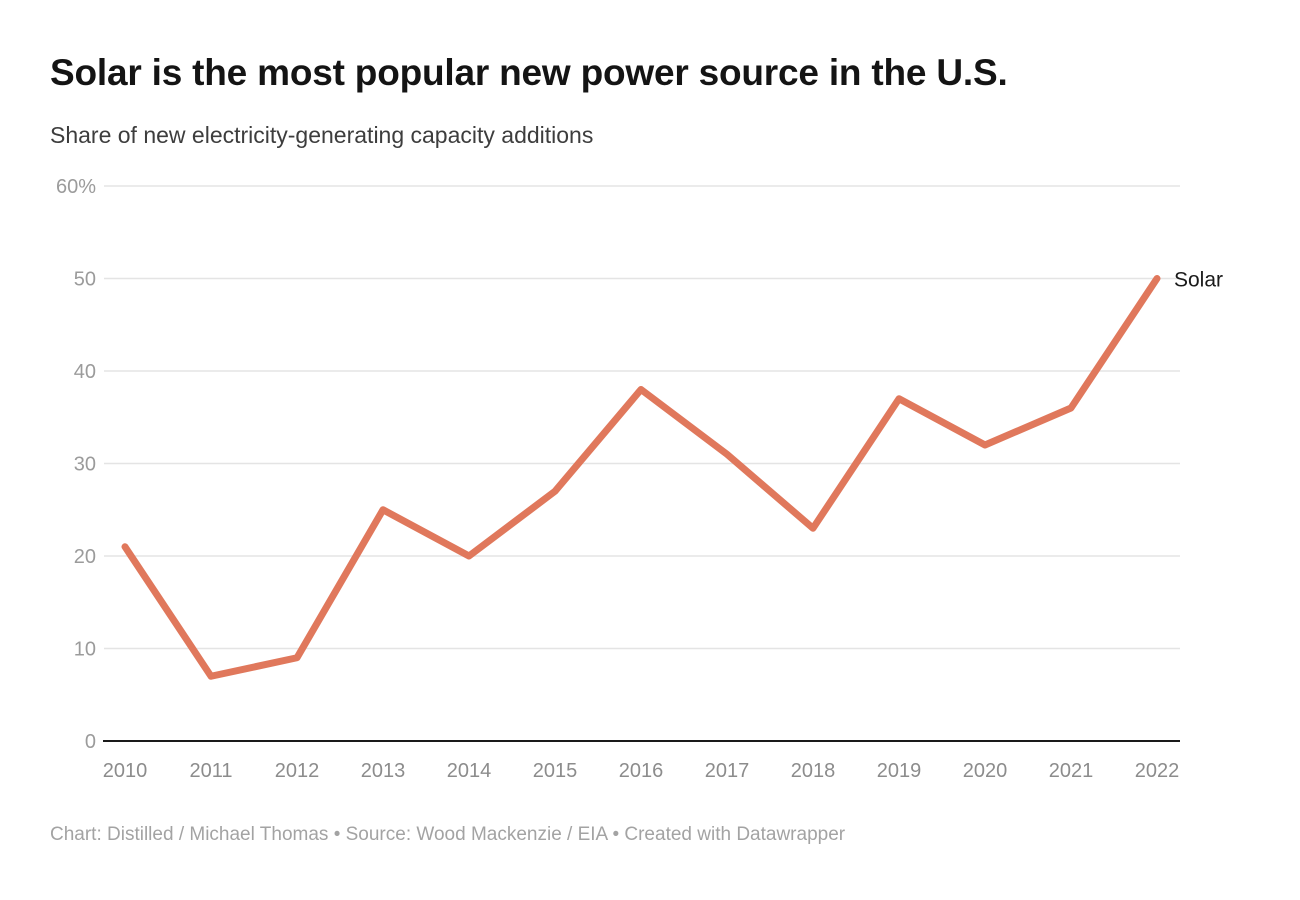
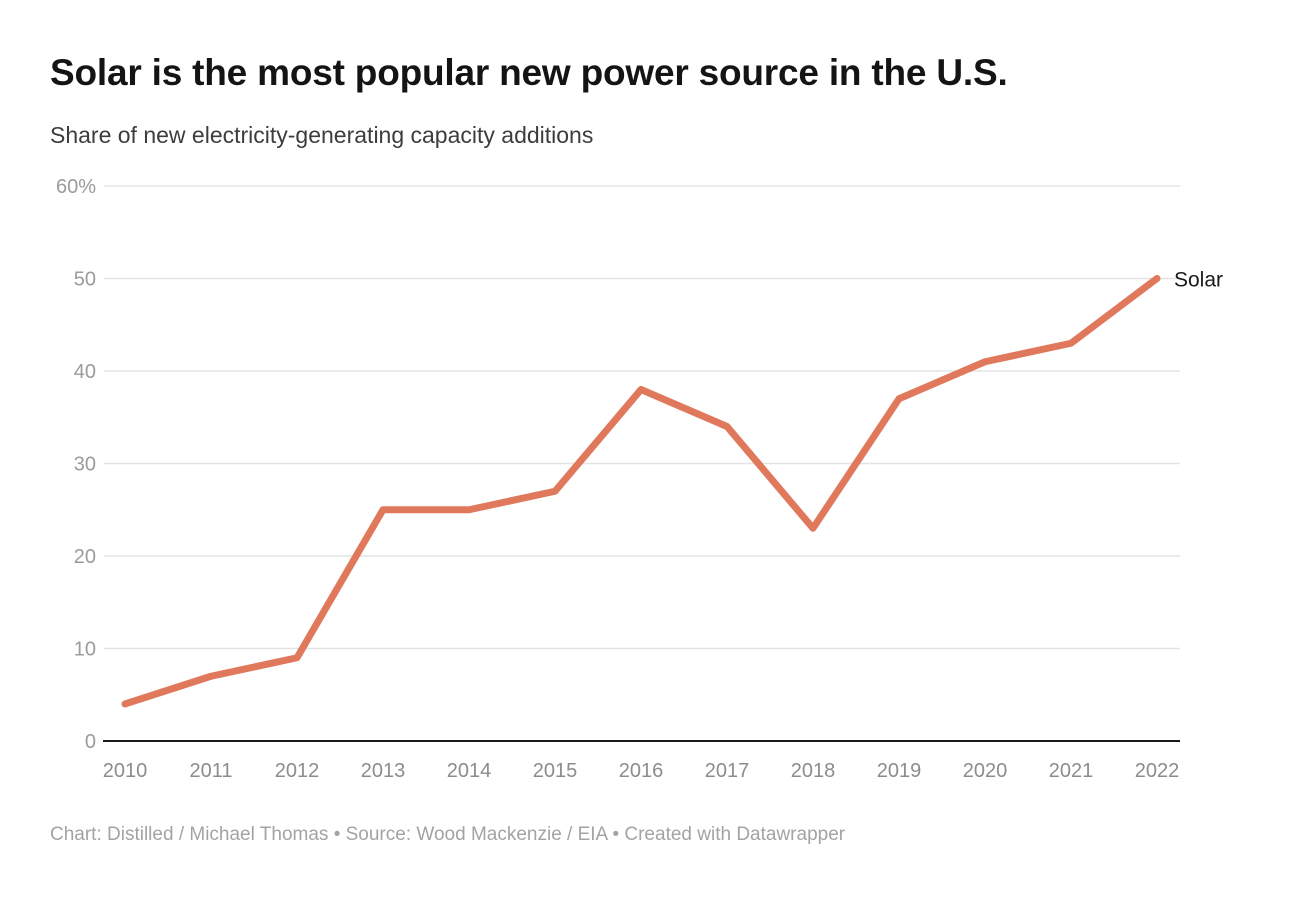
2010: 21% -> 4%
2014: 20% -> 25%
2017: 31% -> 34%
2020: 32% -> 41%
2021: 36% -> 43%
